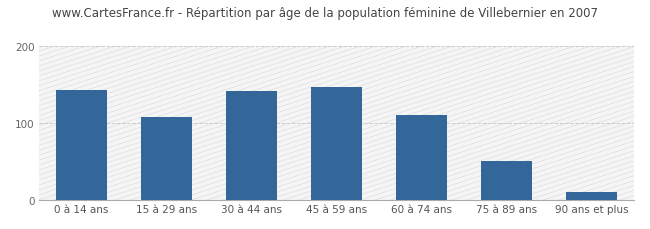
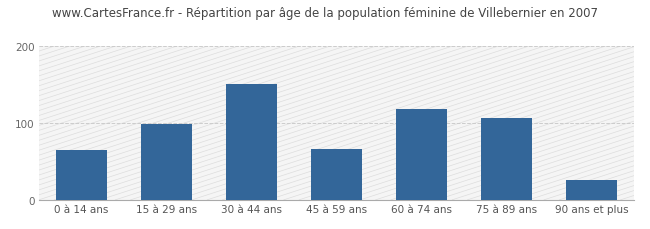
0 à 14 ans: 142 -> 64
15 à 29 ans: 107 -> 98
30 à 44 ans: 141 -> 150
45 à 59 ans: 146 -> 66
60 à 74 ans: 110 -> 118
75 à 89 ans: 50 -> 106
90 ans et plus: 10 -> 26
